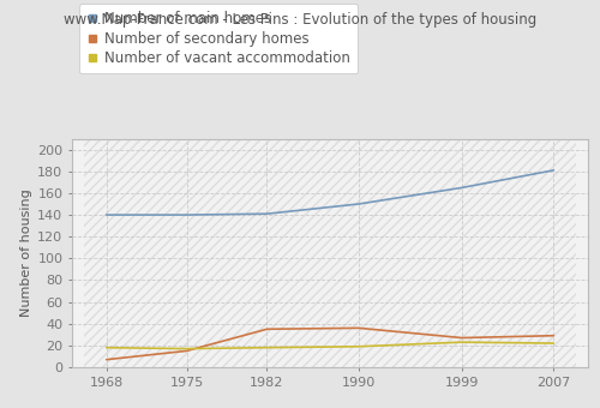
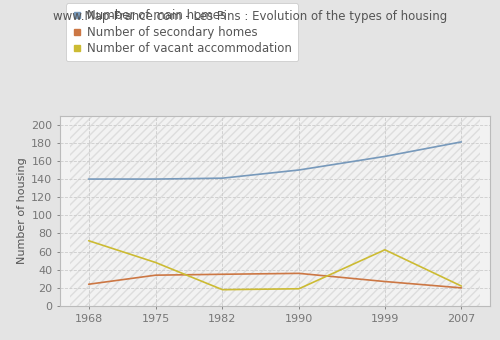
Number of secondary homes/1968: 7 -> 24
Number of vacant accommodation/1968: 18 -> 72
Number of secondary homes/1975: 15 -> 34
Number of vacant accommodation/1975: 17 -> 48
Number of vacant accommodation/1999: 23 -> 62
Number of secondary homes/2007: 29 -> 20
